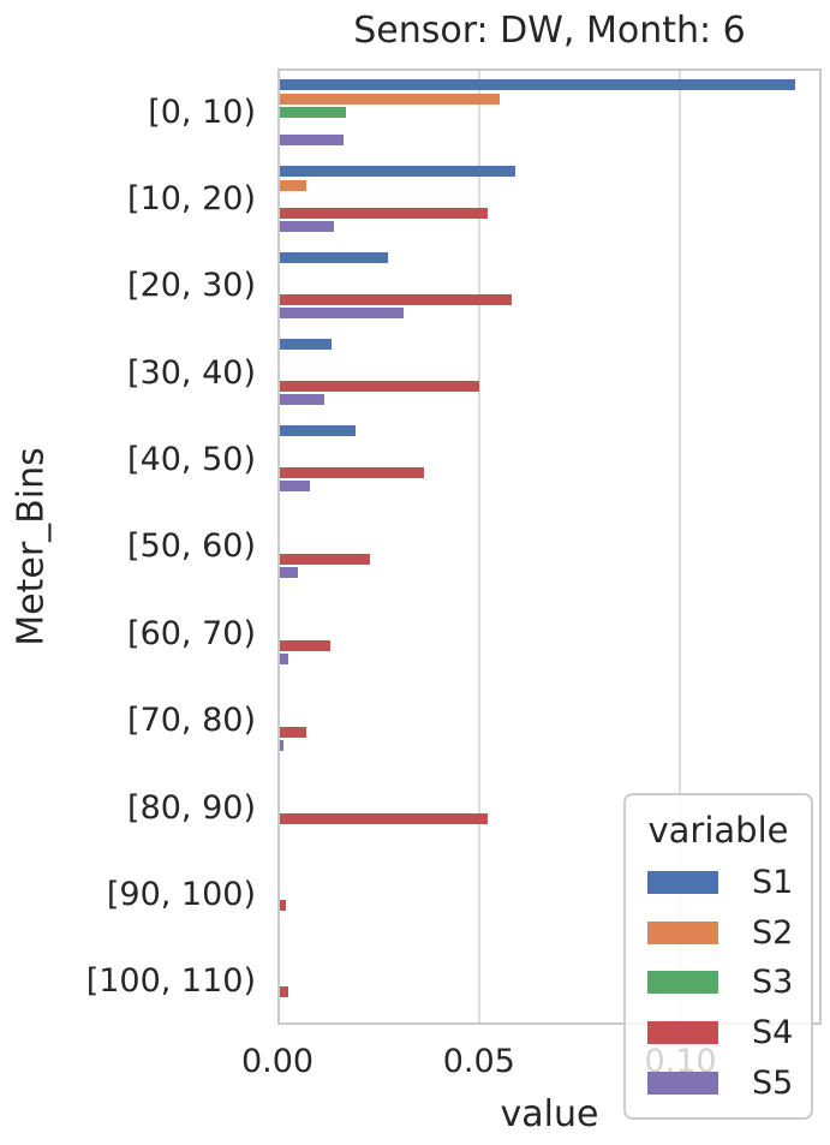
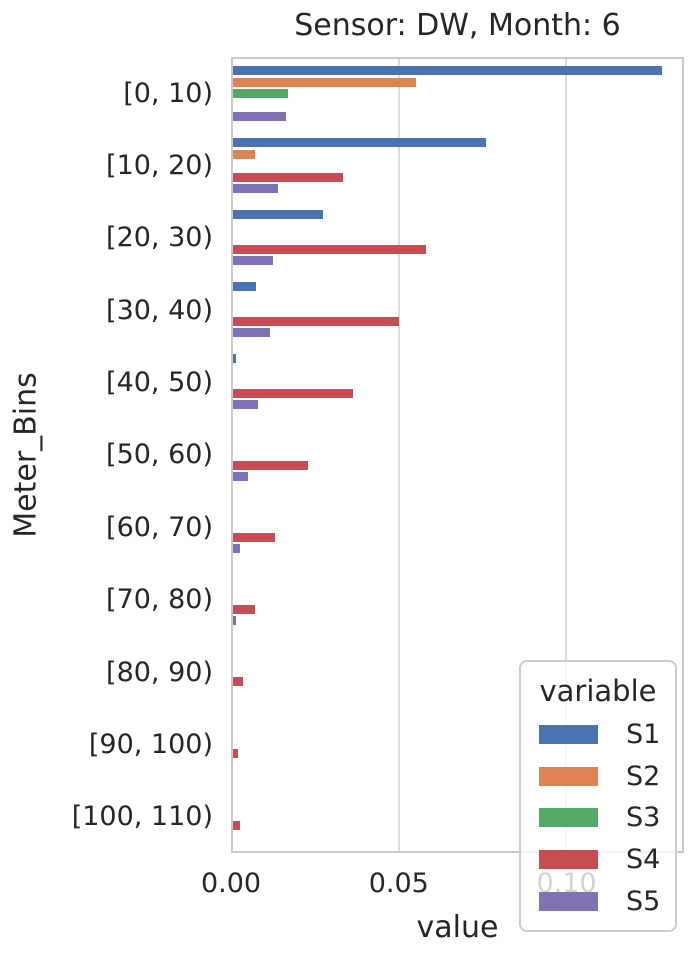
S1/[10, 20): 0.059 -> 0.076
S4/[10, 20): 0.052 -> 0.033
S5/[20, 30): 0.031 -> 0.012
S1/[30, 40): 0.013 -> 0.007
S1/[40, 50): 0.019 -> 0.001
S4/[80, 90): 0.052 -> 0.003
